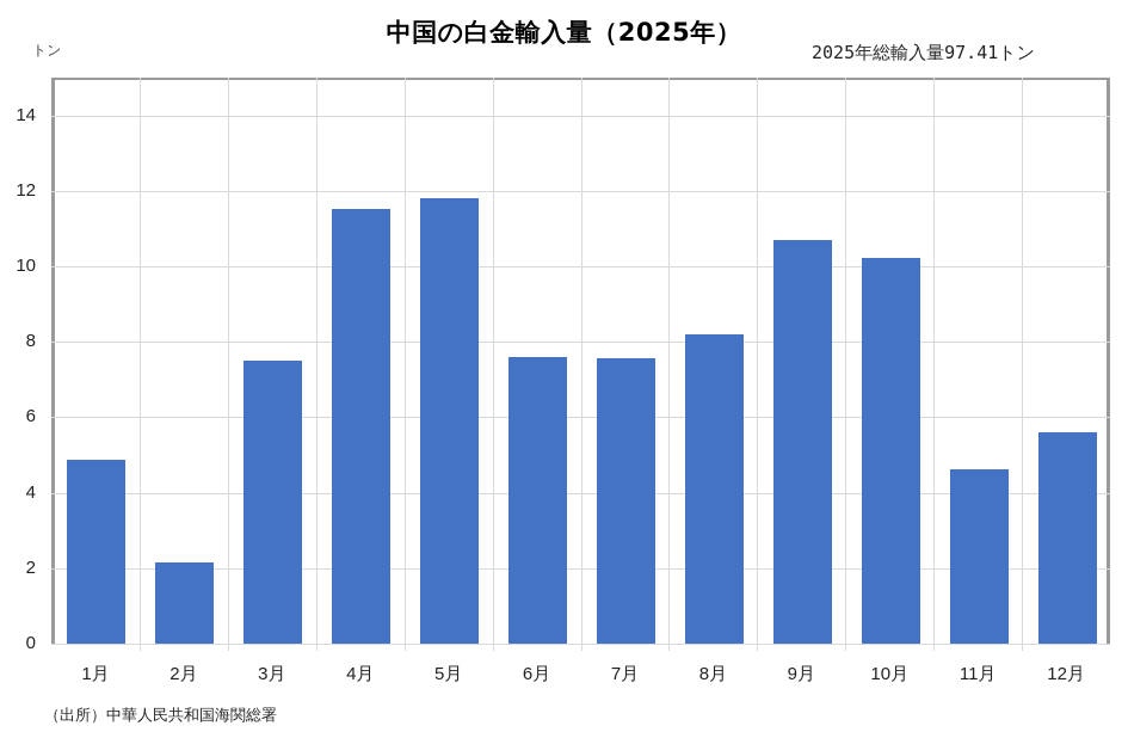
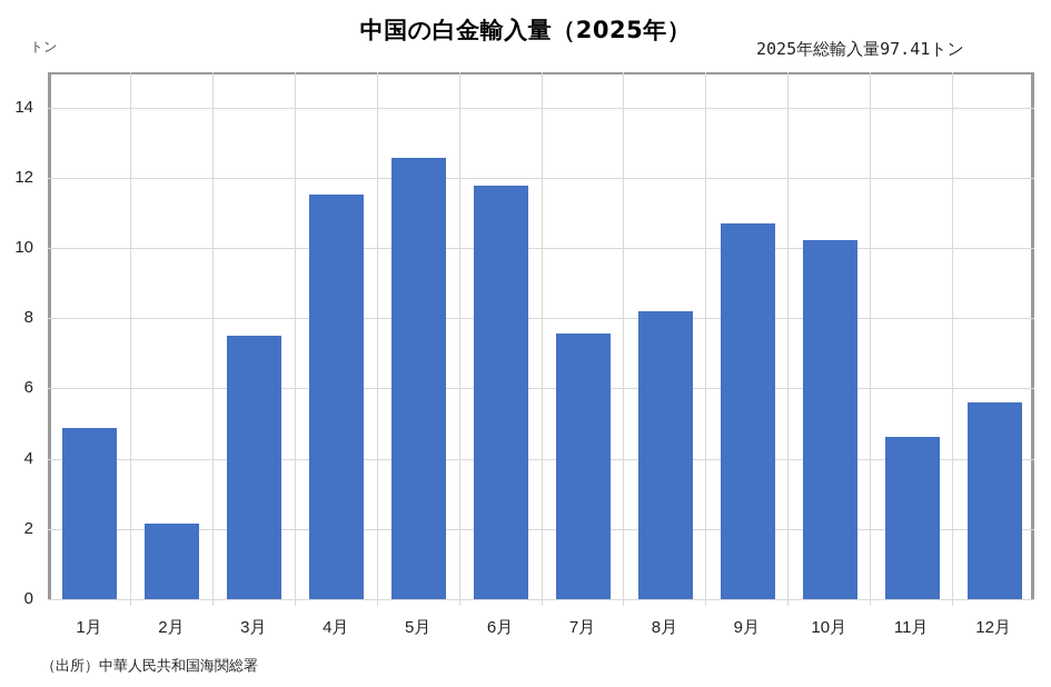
5月: 11.8 -> 12.6
6月: 7.6 -> 11.8
